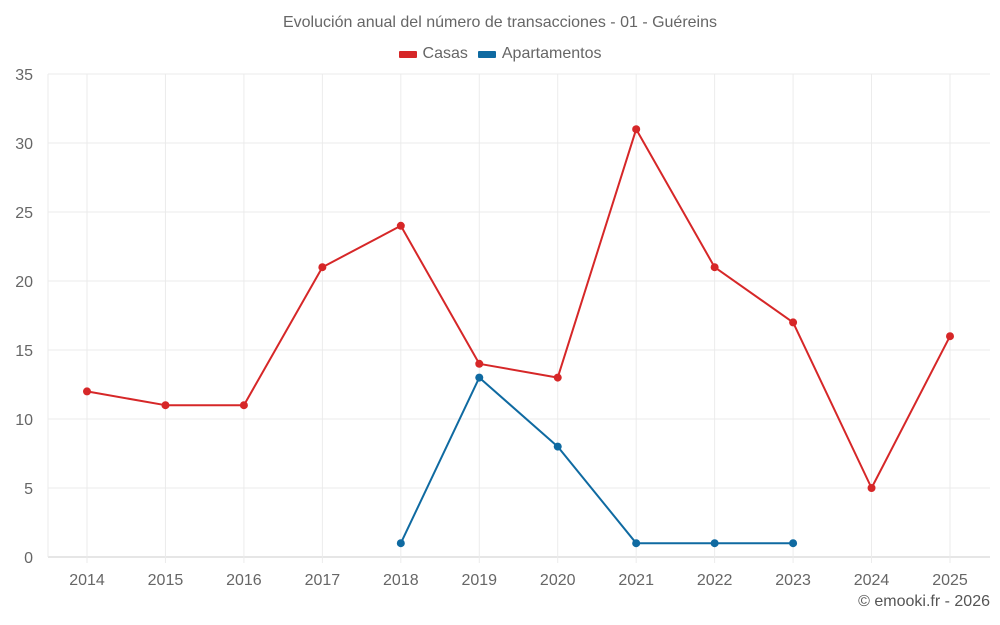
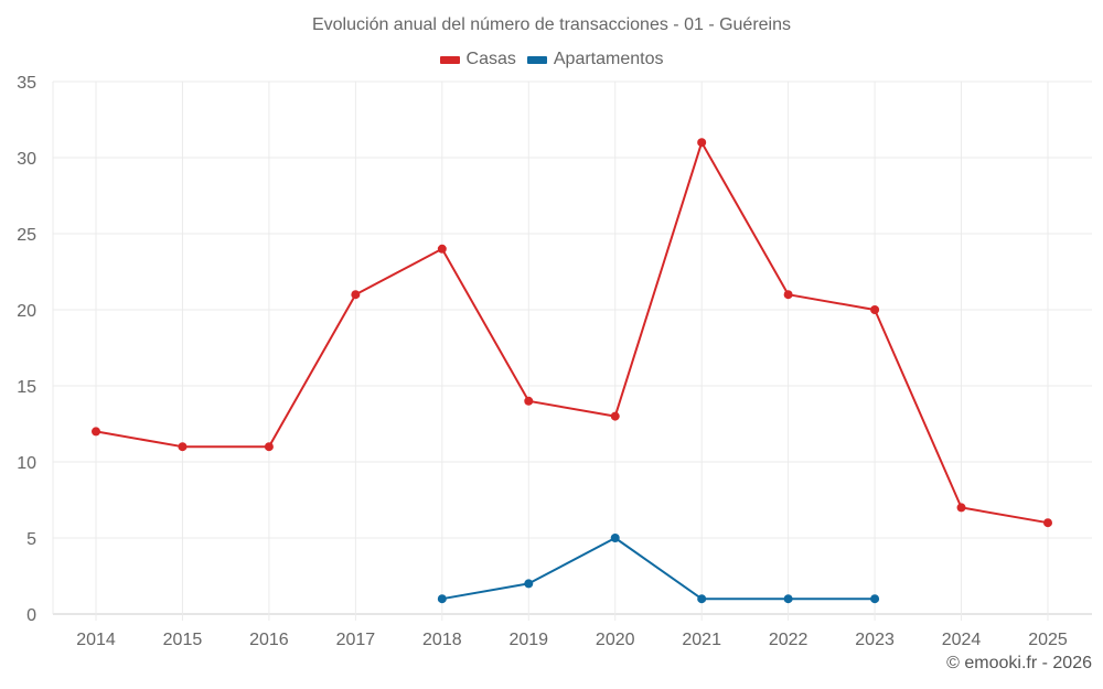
Apartamentos/2019: 13 -> 2
Apartamentos/2020: 8 -> 5
Casas/2023: 17 -> 20
Casas/2024: 5 -> 7
Casas/2025: 16 -> 6
